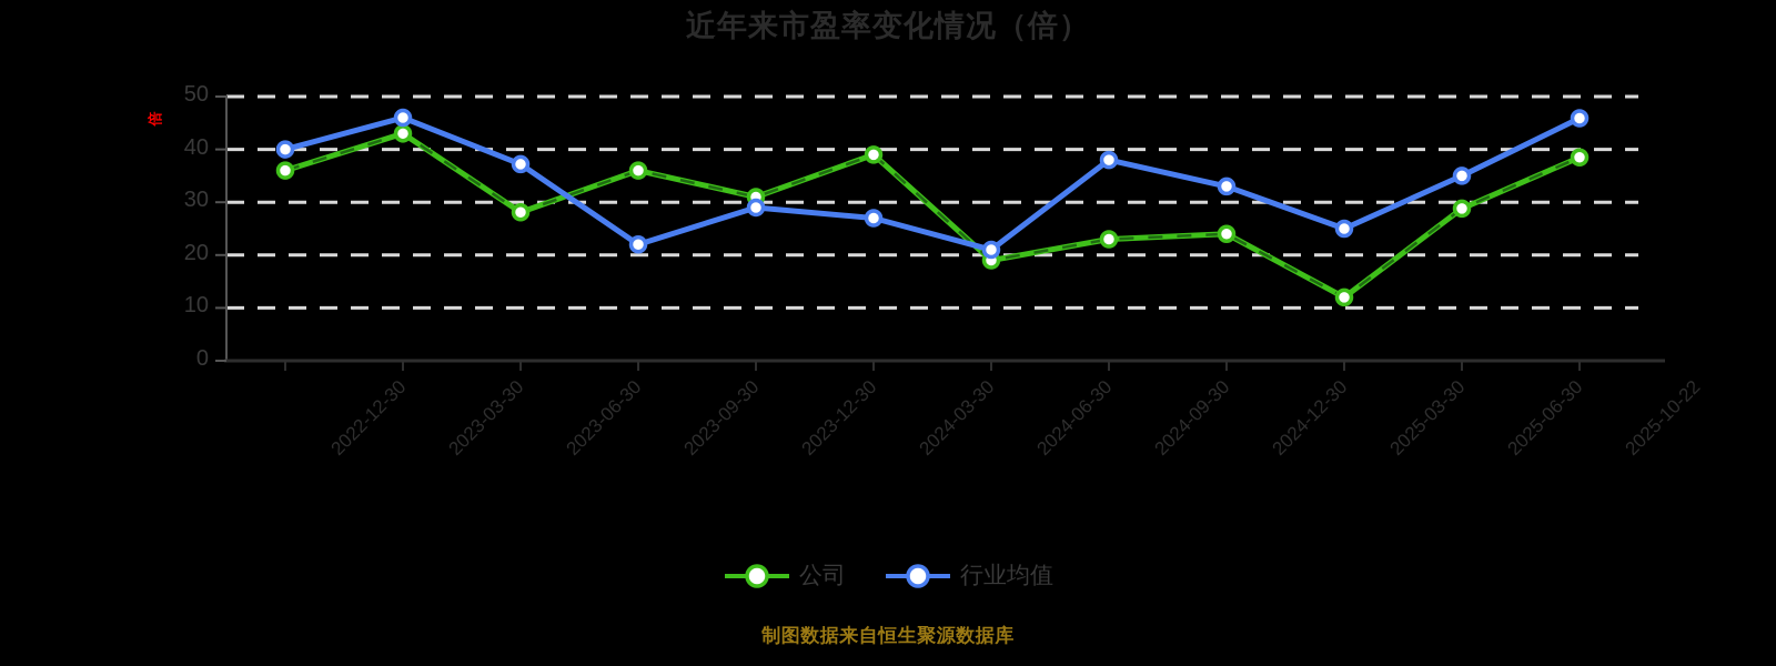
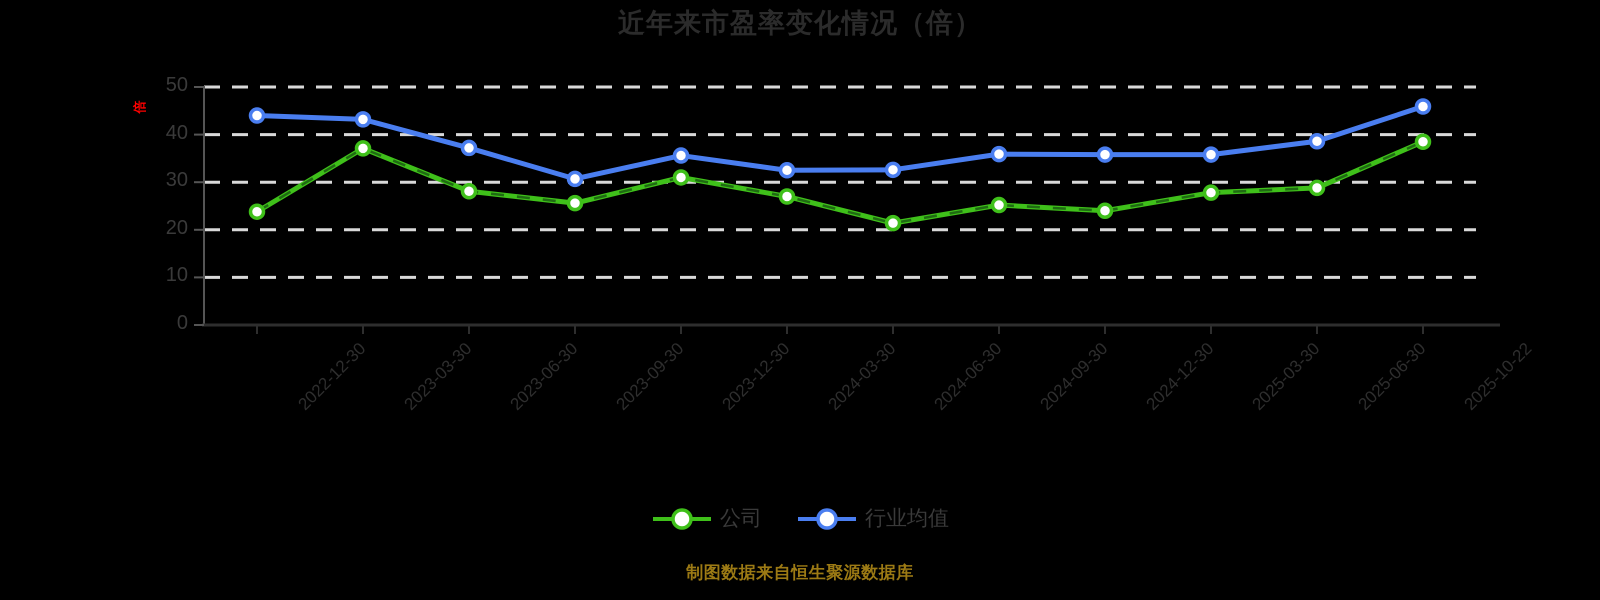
公司/2022-12-30: 36 -> 24
行业均值/2022-12-30: 40 -> 44
公司/2023-03-30: 43 -> 37
行业均值/2023-03-30: 46 -> 43
公司/2023-09-30: 36 -> 26
行业均值/2023-09-30: 22 -> 31
行业均值/2023-12-30: 29 -> 36
公司/2024-03-30: 39 -> 27
行业均值/2024-03-30: 27 -> 32
公司/2024-06-30: 19 -> 21
行业均值/2024-06-30: 21 -> 33
公司/2024-09-30: 23 -> 25
行业均值/2024-09-30: 38 -> 36
行业均值/2024-12-30: 33 -> 36
公司/2025-03-30: 12 -> 28
行业均值/2025-03-30: 25 -> 36
行业均值/2025-06-30: 35 -> 39
